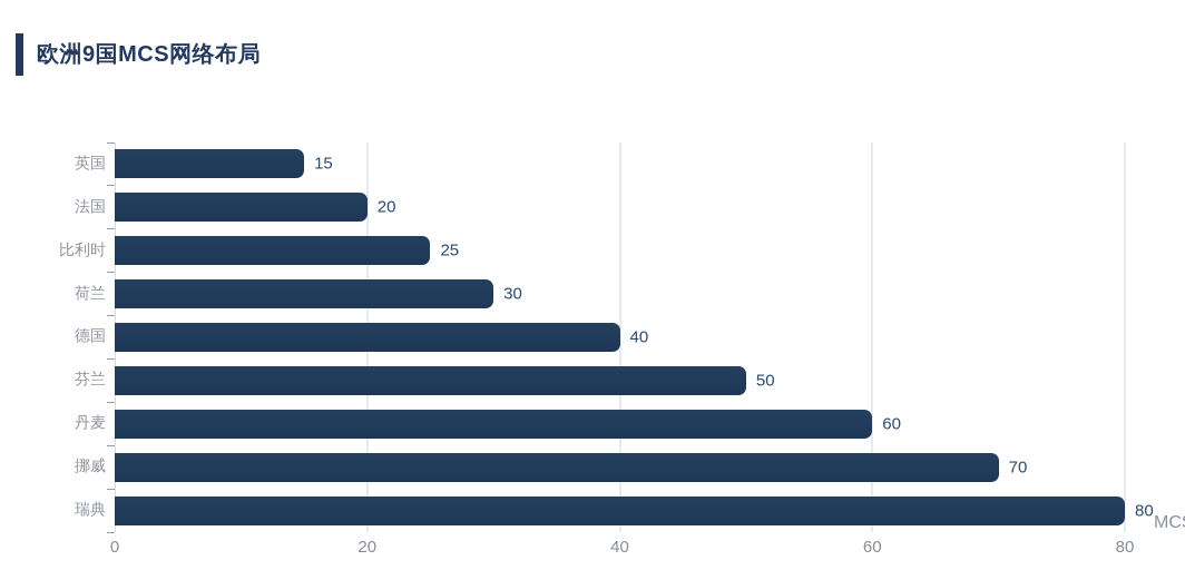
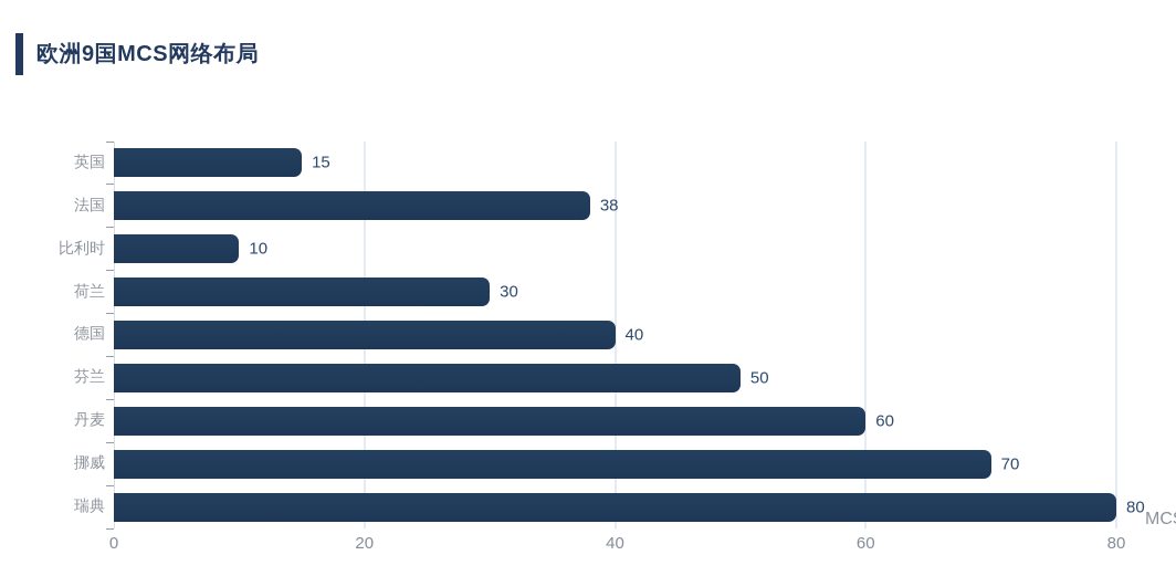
法国: 20 -> 38
比利时: 25 -> 10
